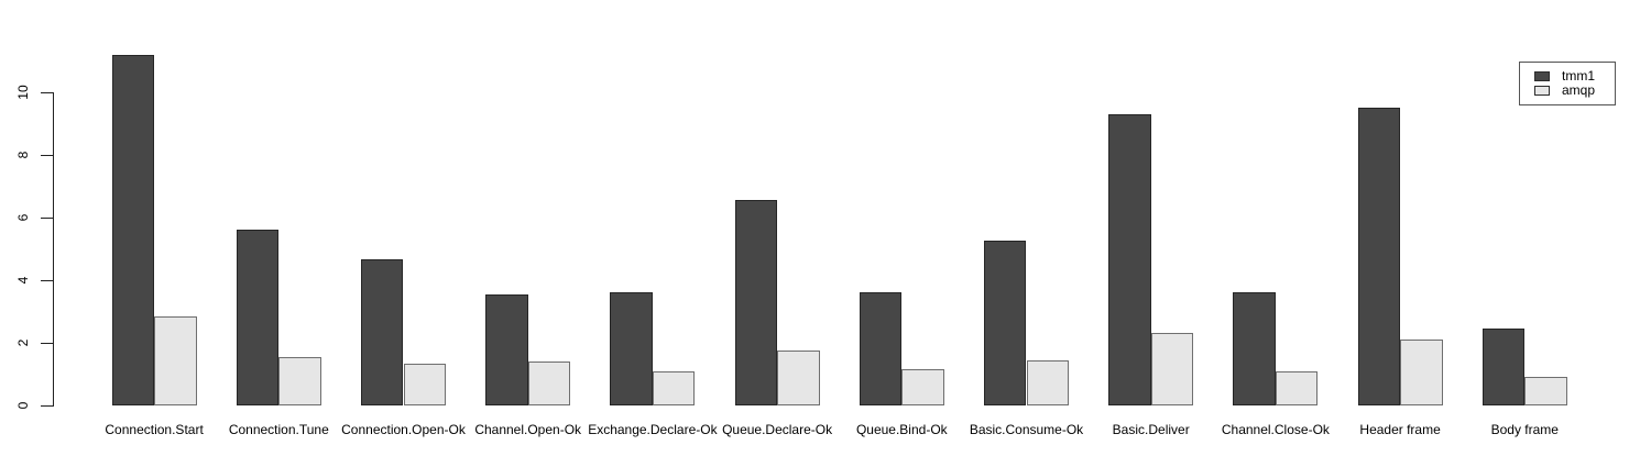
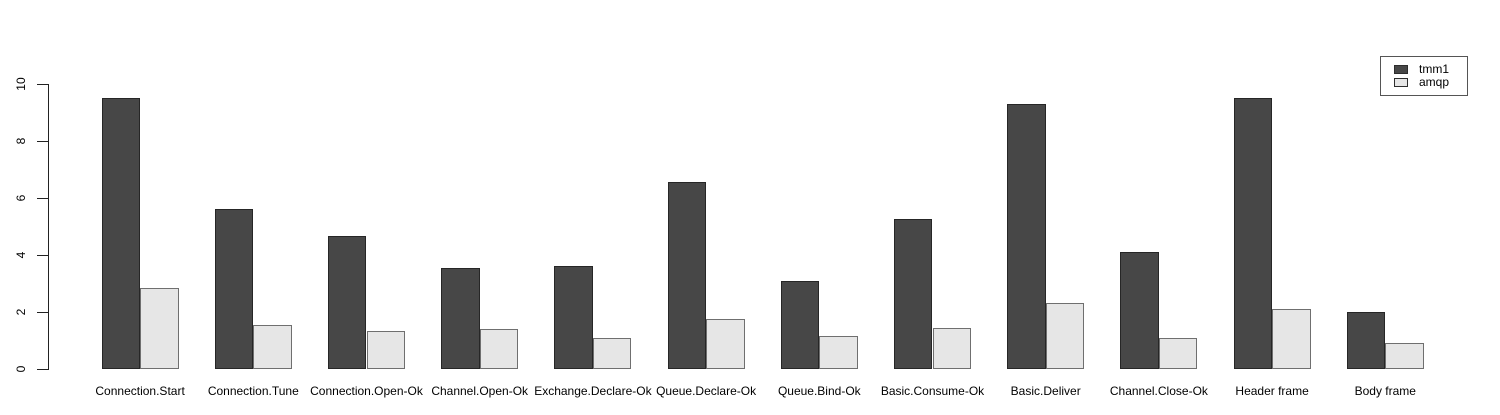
tmm1/Connection.Start: 11.2 -> 9.5
tmm1/Queue.Bind-Ok: 3.6 -> 3.1
tmm1/Channel.Close-Ok: 3.6 -> 4.1
tmm1/Body frame: 2.5 -> 2.0
